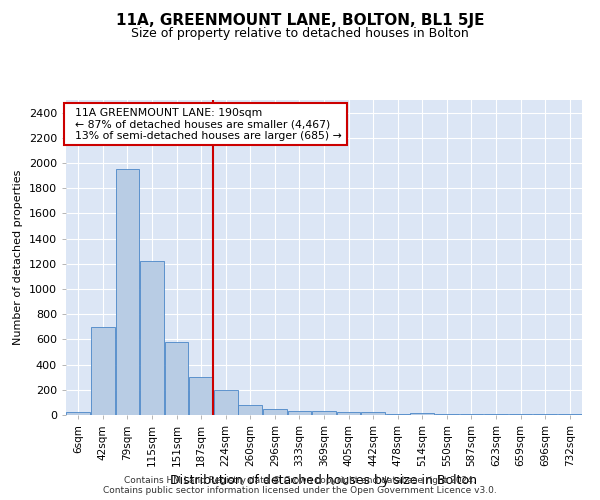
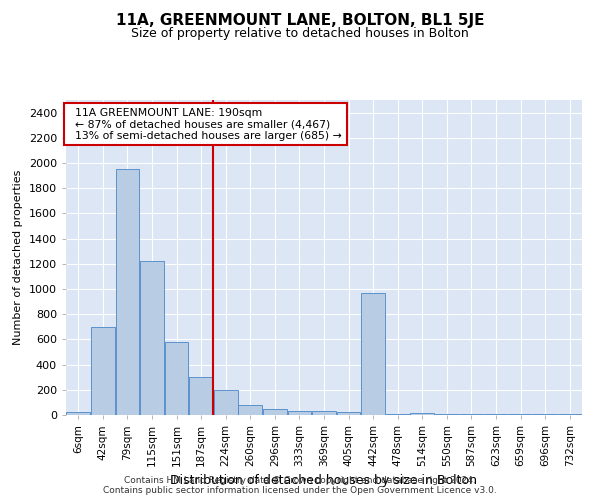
442sqm: 20 -> 970
